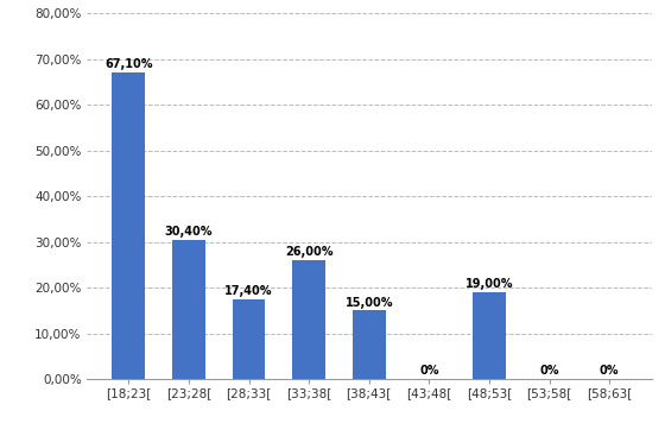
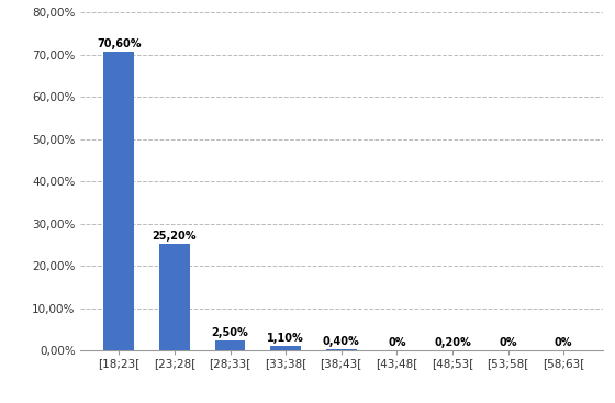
[18;23[: 67,10% -> 70,60%
[23;28[: 30,40% -> 25,20%
[28;33[: 17,40% -> 2,50%
[33;38[: 26,00% -> 1,10%
[38;43[: 15,00% -> 0,40%
[48;53[: 19,00% -> 0,20%
